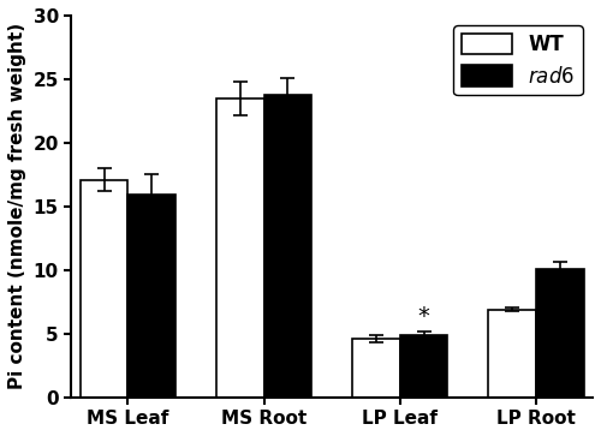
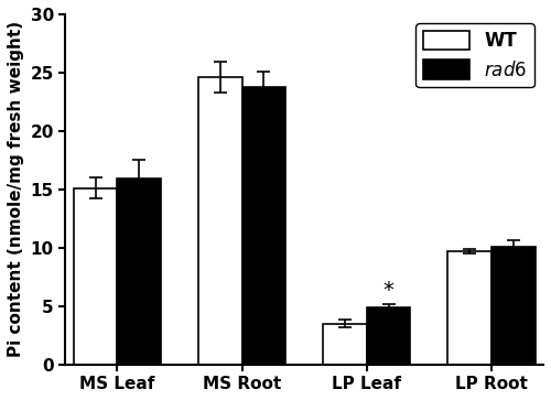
WT/MS Leaf: 17.1 -> 15.1
WT/MS Root: 23.5 -> 24.6
WT/LP Leaf: 4.6 -> 3.5
WT/LP Root: 6.9 -> 9.7
